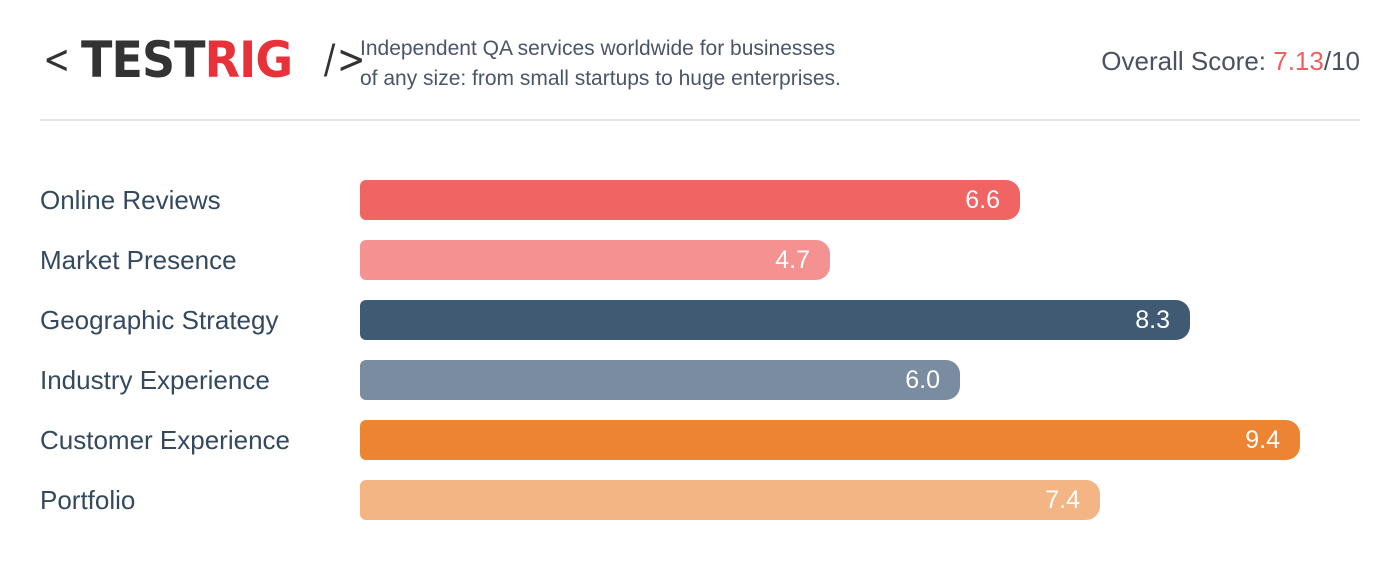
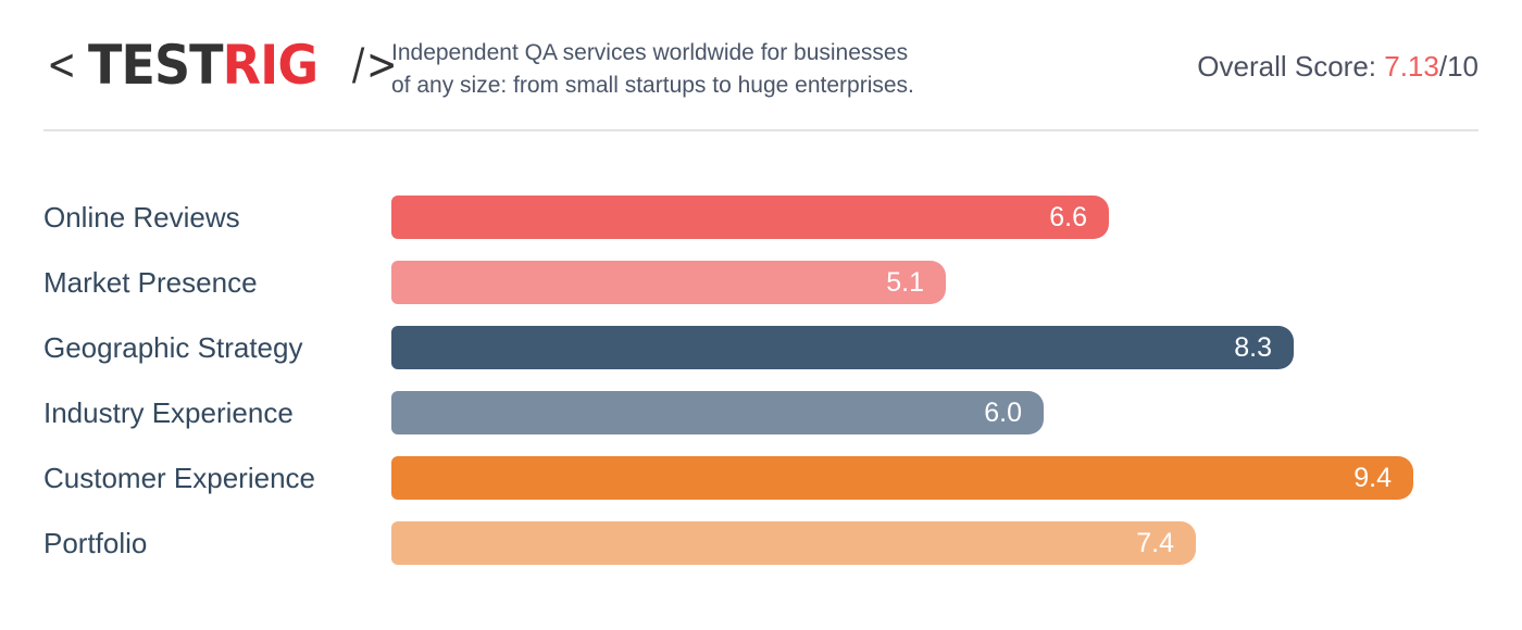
Market Presence: 4.7 -> 5.1
